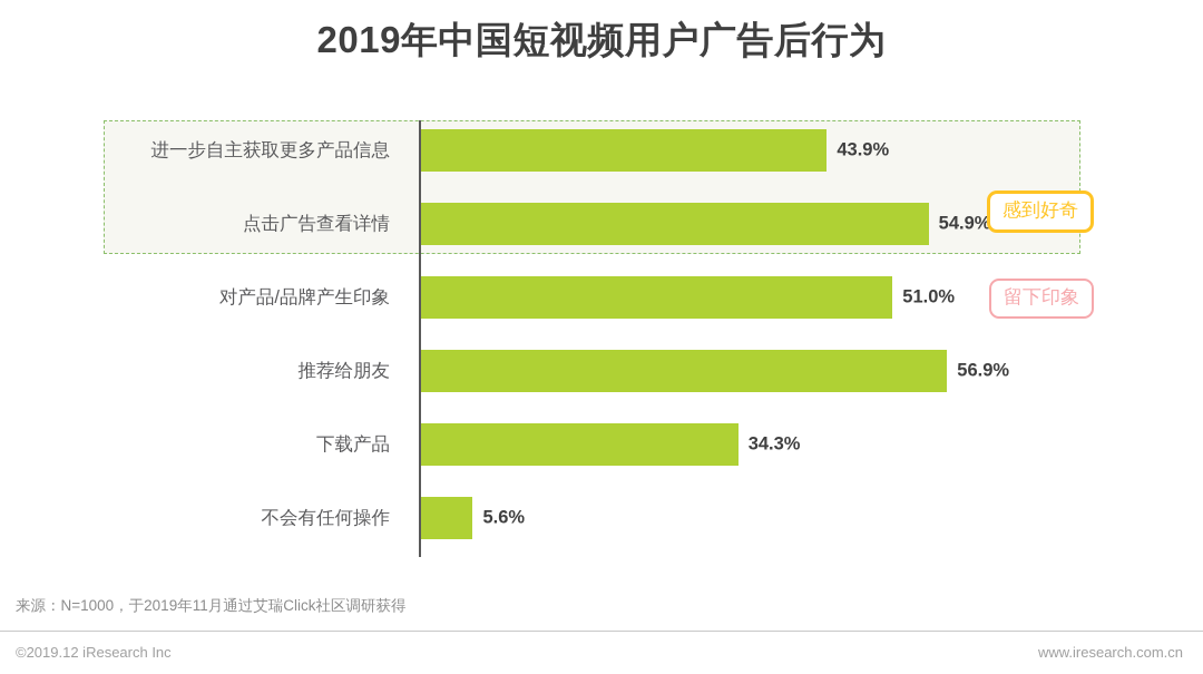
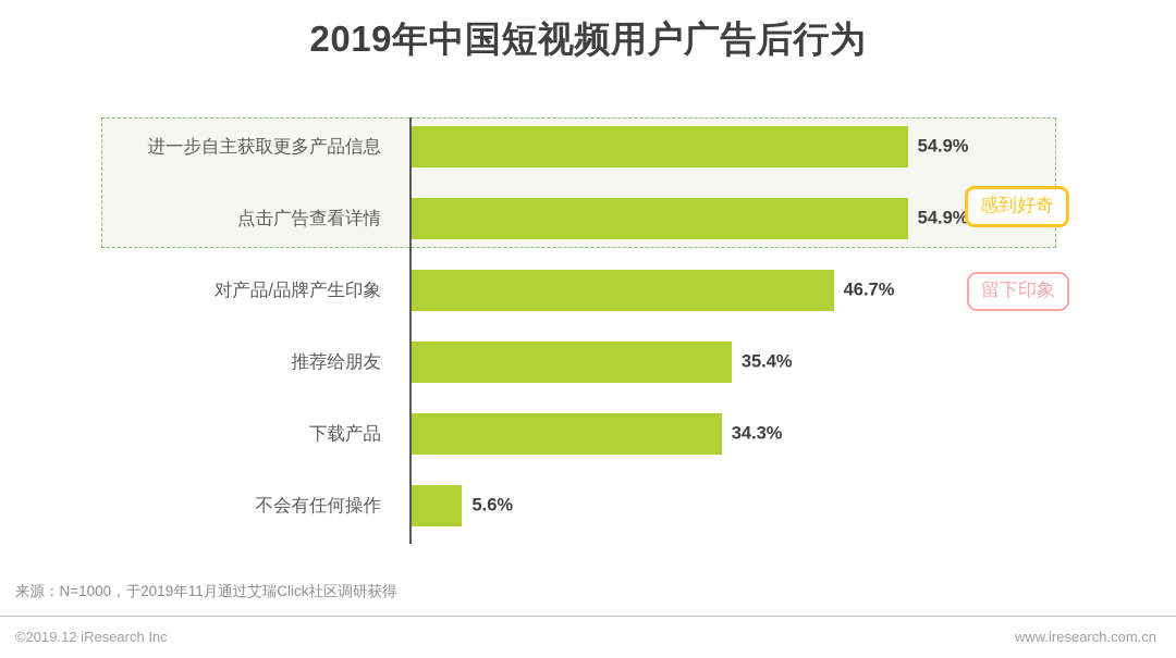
进一步自主获取更多产品信息: 43.9% -> 54.9%
对产品/品牌产生印象: 51.0% -> 46.7%
推荐给朋友: 56.9% -> 35.4%
